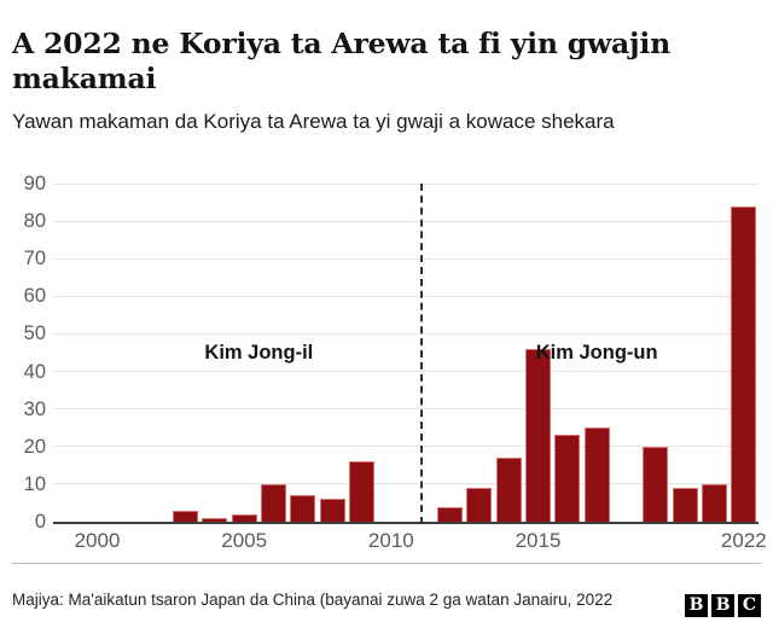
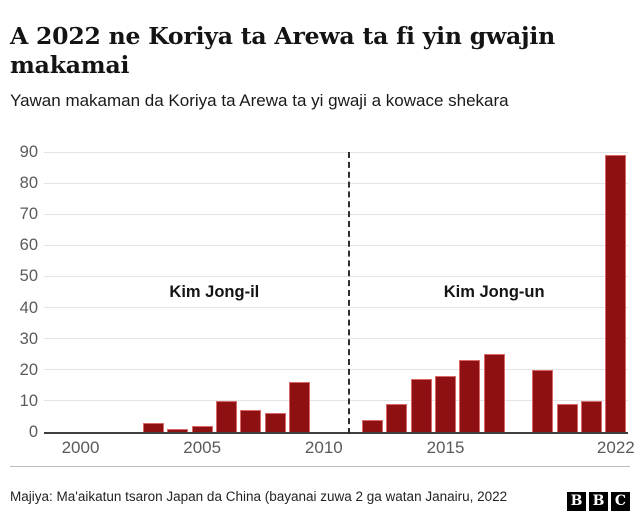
2015: 46 -> 18
2022: 84 -> 89
